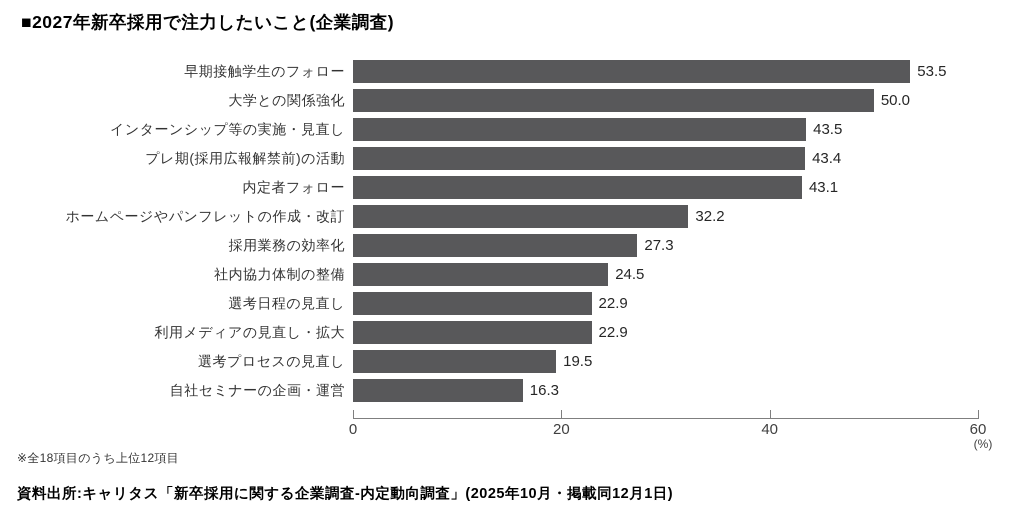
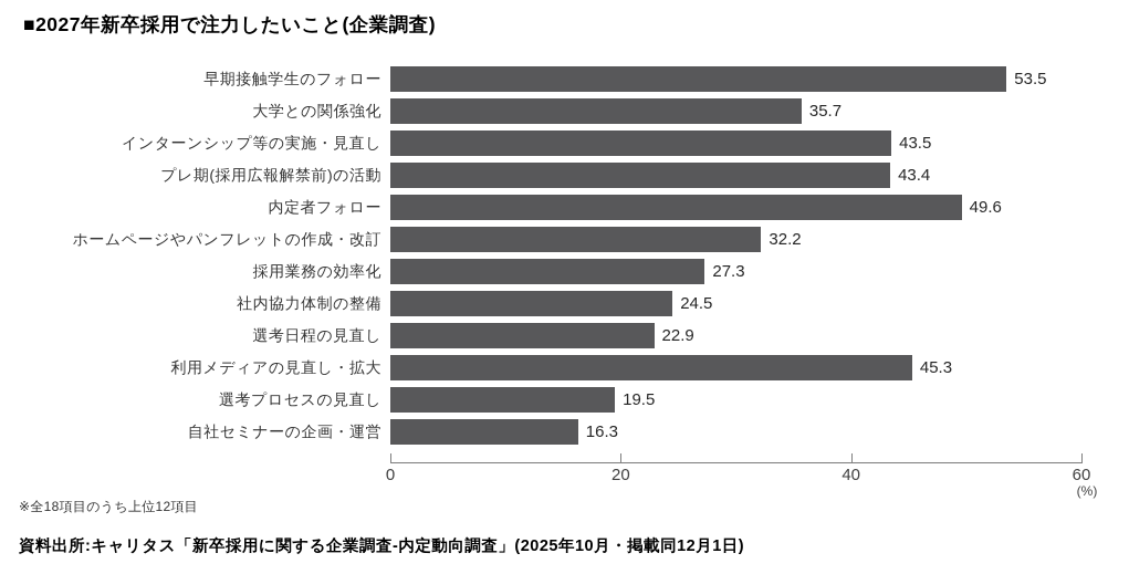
大学との関係強化: 50.0 -> 35.7
内定者フォロー: 43.1 -> 49.6
利用メディアの見直し・拡大: 22.9 -> 45.3
